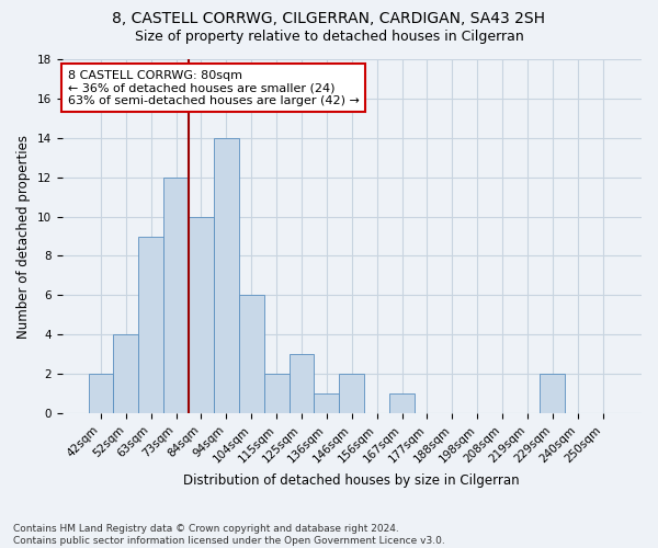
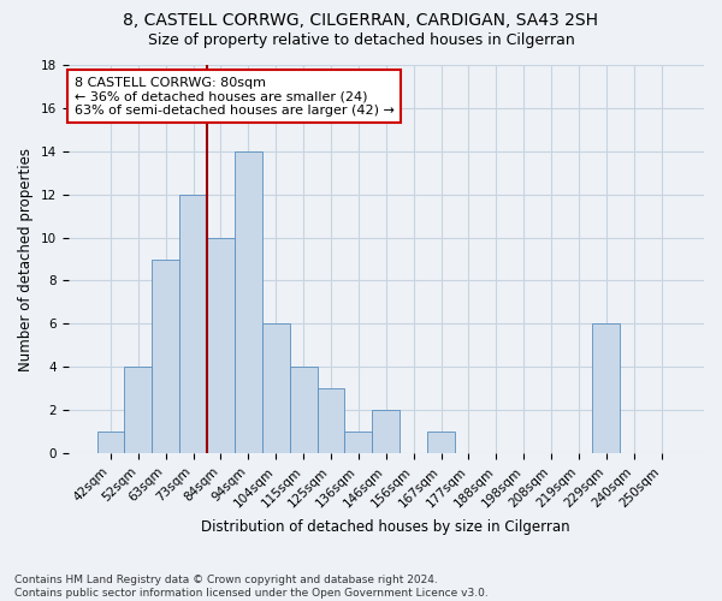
42sqm: 2 -> 1
115sqm: 2 -> 4
229sqm: 2 -> 6
